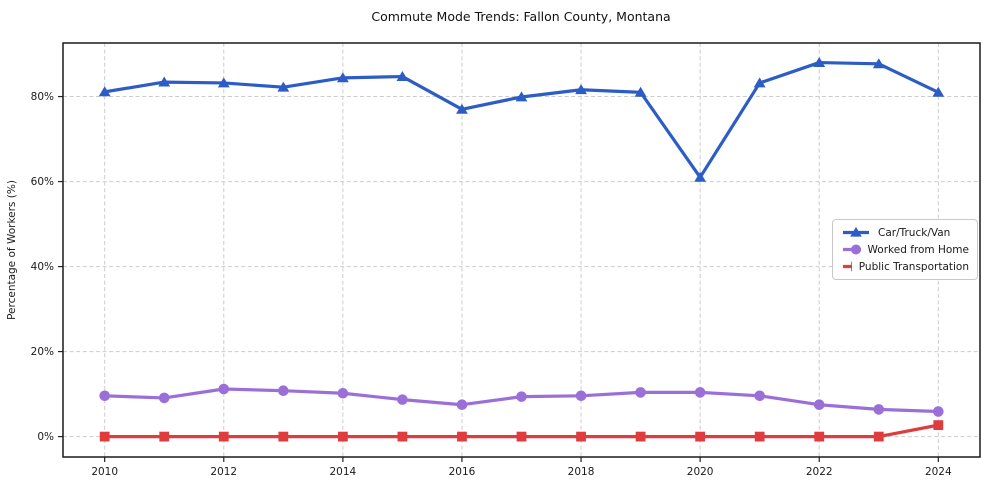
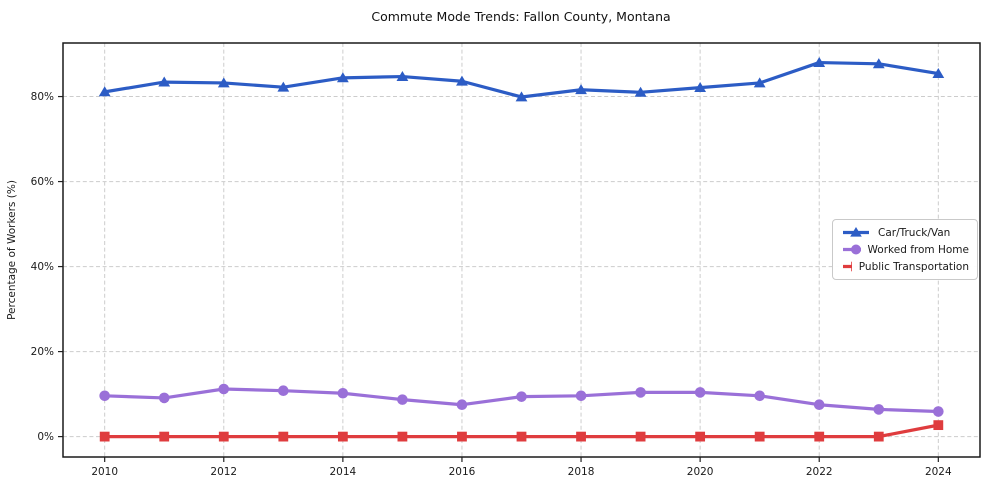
Car/Truck/Van/2016: 77% -> 84%
Car/Truck/Van/2020: 61% -> 82%
Car/Truck/Van/2024: 81% -> 85%
